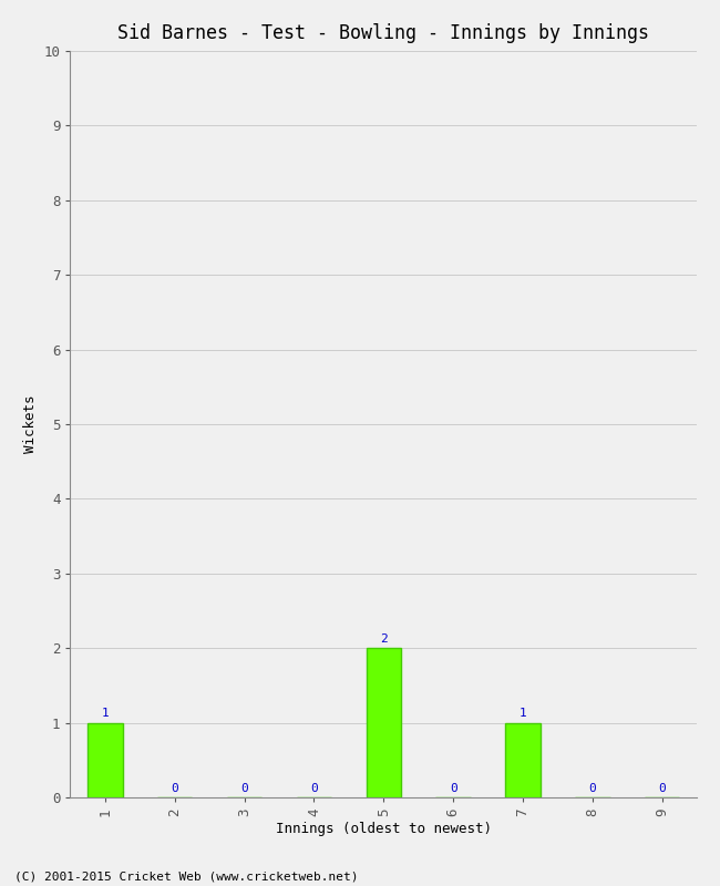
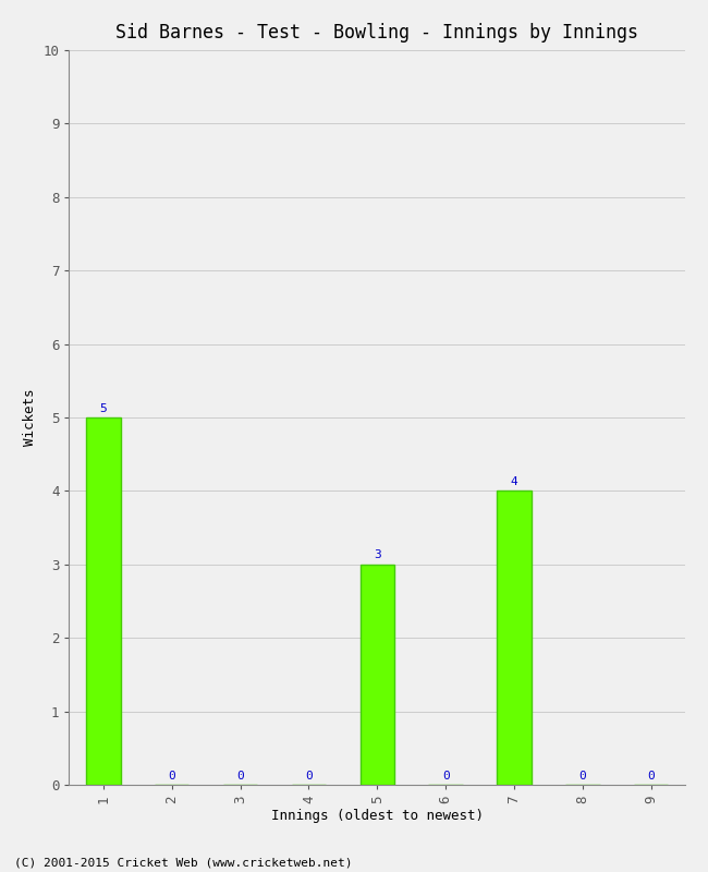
1: 1 -> 5
5: 2 -> 3
7: 1 -> 4
